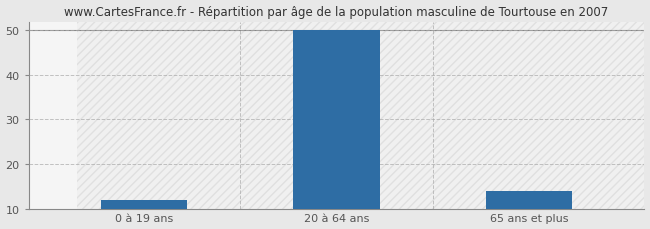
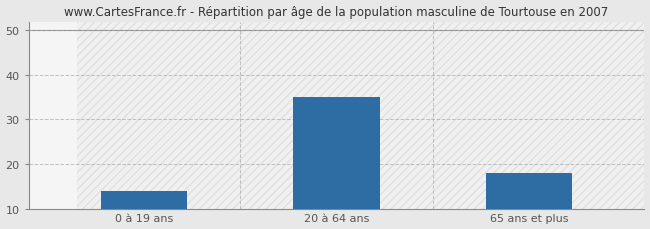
0 à 19 ans: 12 -> 14
20 à 64 ans: 50 -> 35
65 ans et plus: 14 -> 18
